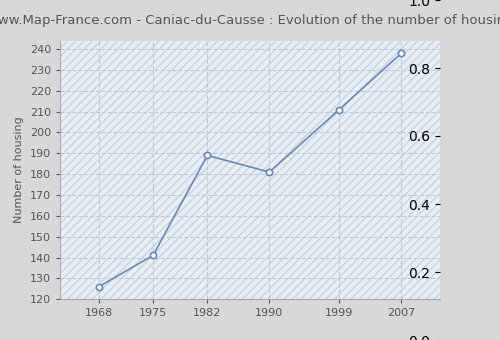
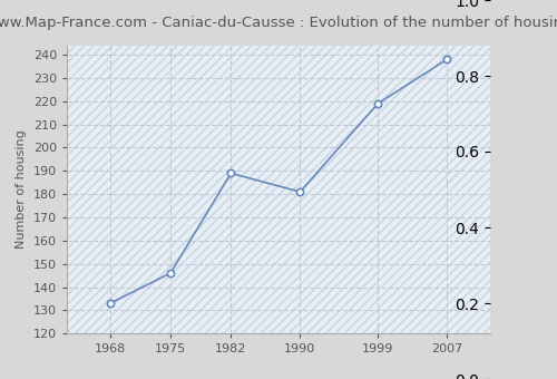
1968: 126 -> 133
1975: 141 -> 146
1999: 211 -> 219
